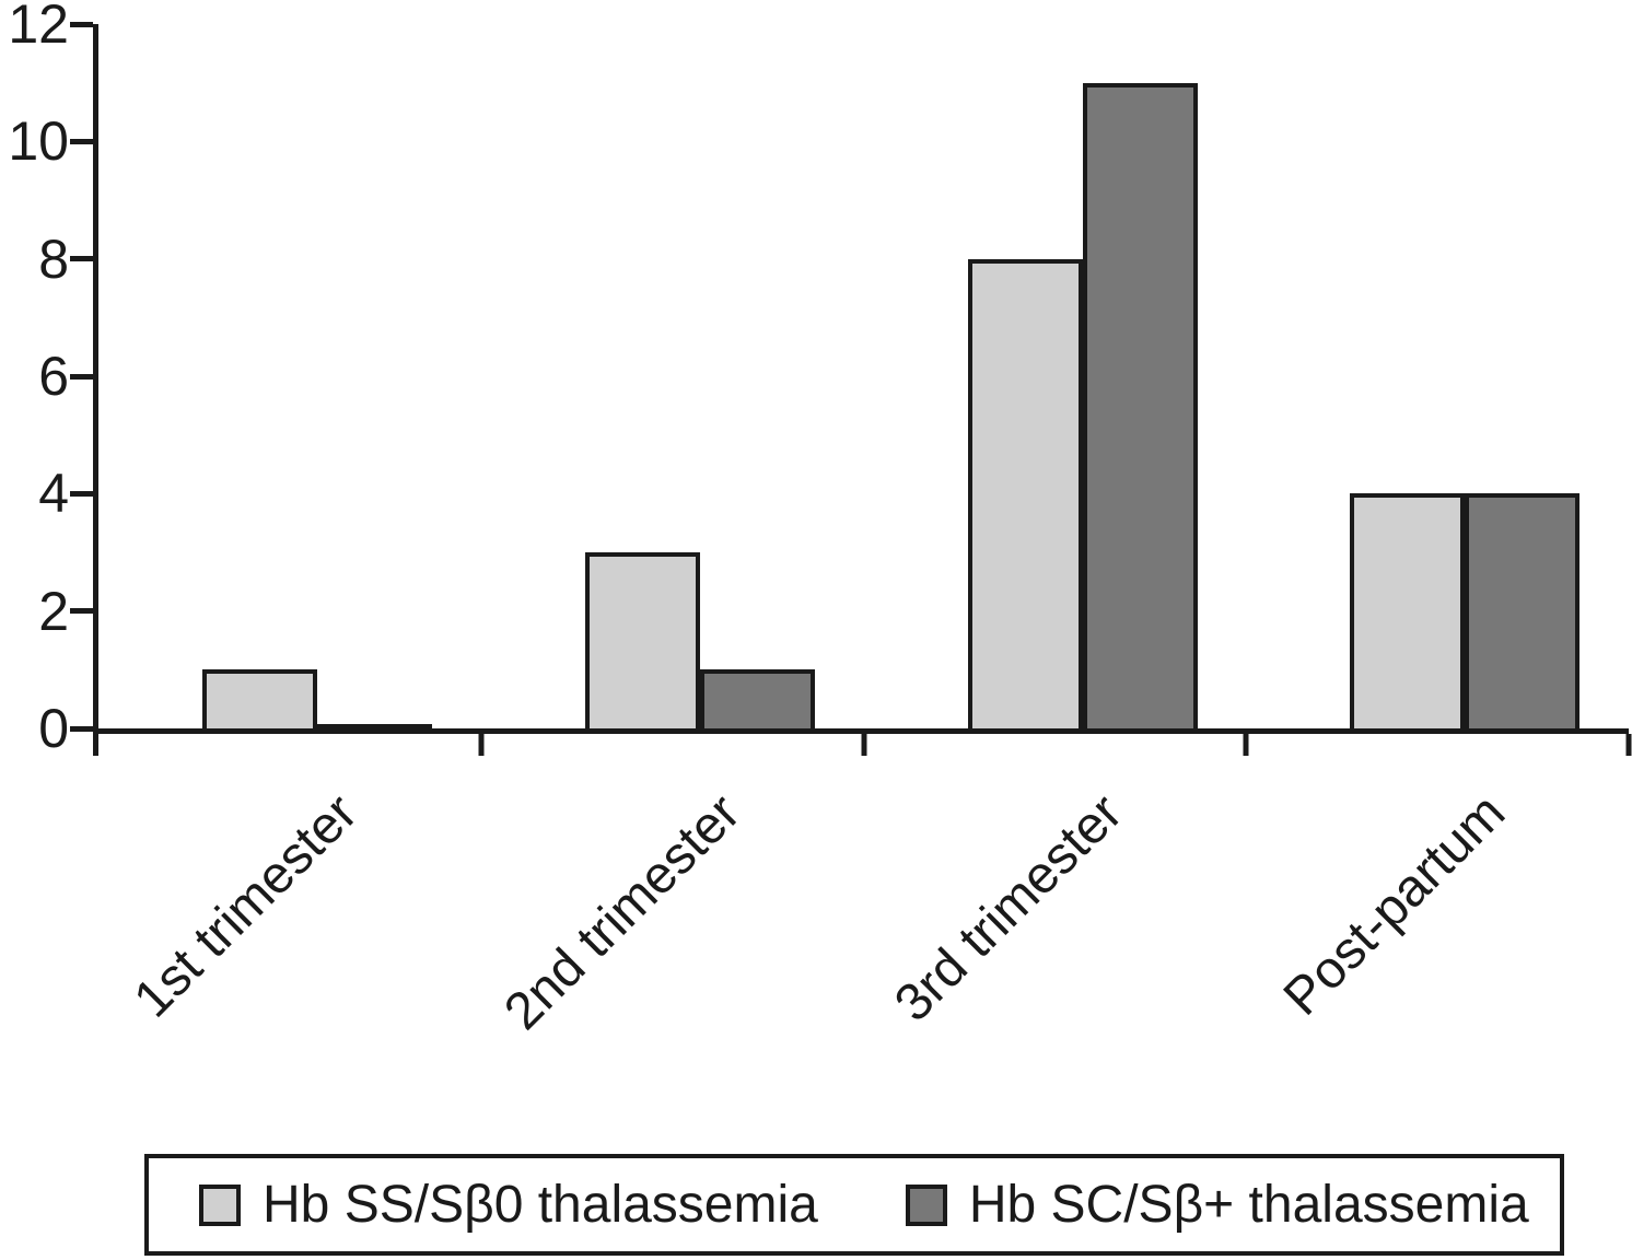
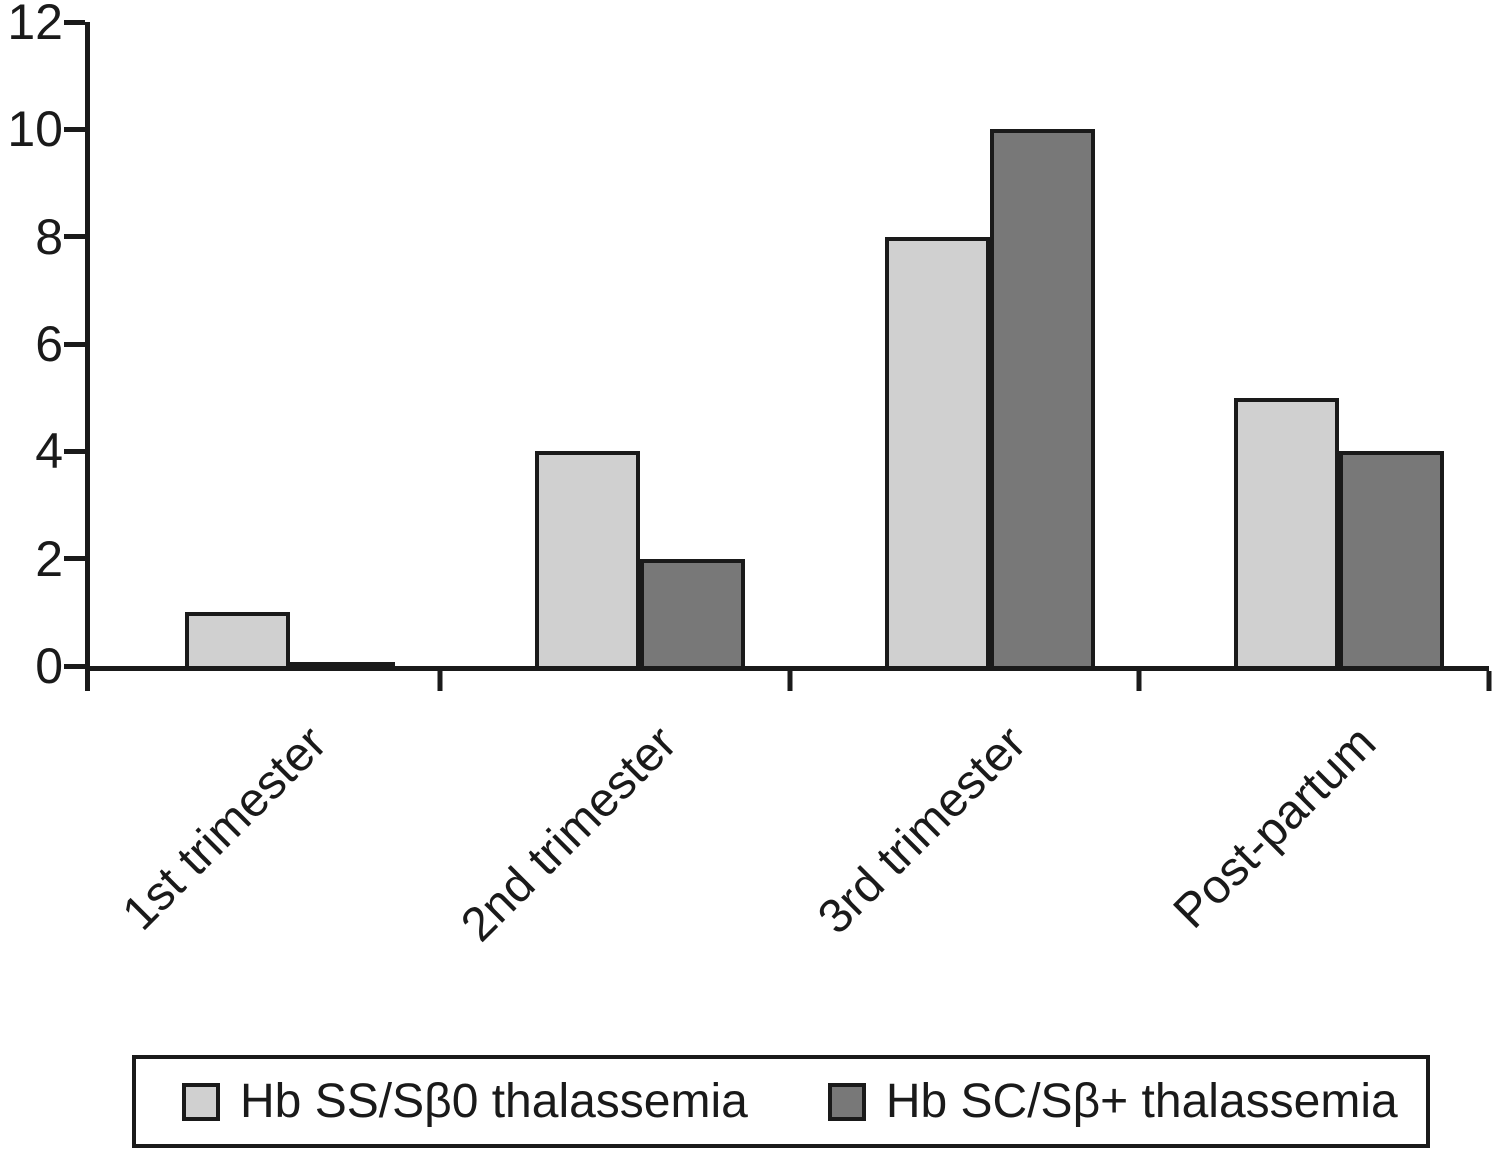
Hb SS/Sβ0 thalassemia/2nd trimester: 3 -> 4
Hb SC/Sβ+ thalassemia/2nd trimester: 1 -> 2
Hb SC/Sβ+ thalassemia/3rd trimester: 11 -> 10
Hb SS/Sβ0 thalassemia/Post-partum: 4 -> 5
